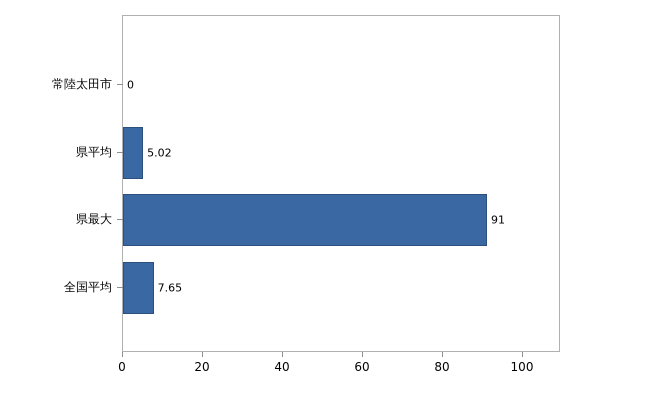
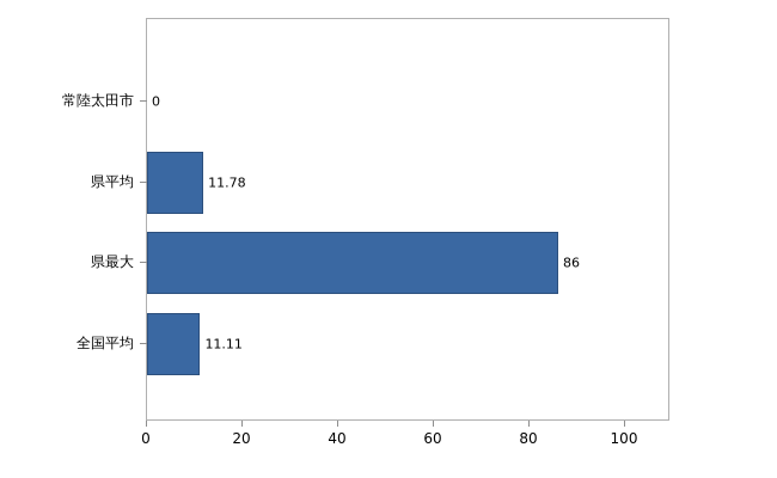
県平均: 5.02 -> 11.78
県最大: 91 -> 86
全国平均: 7.65 -> 11.11
